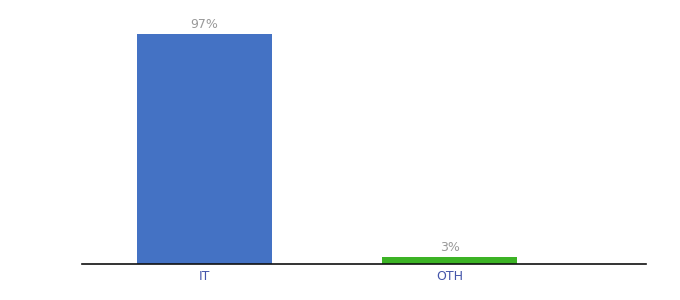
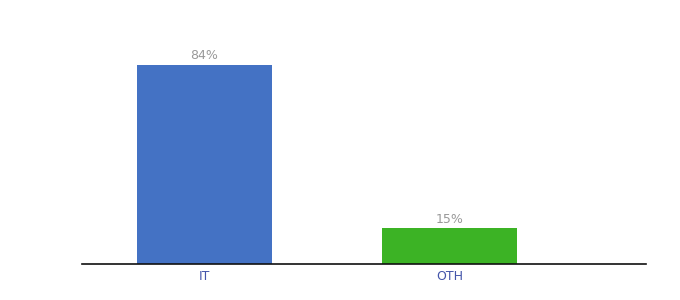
IT: 97% -> 84%
OTH: 3% -> 15%
